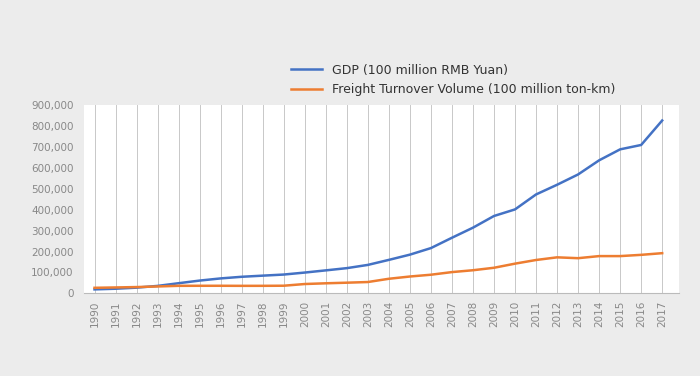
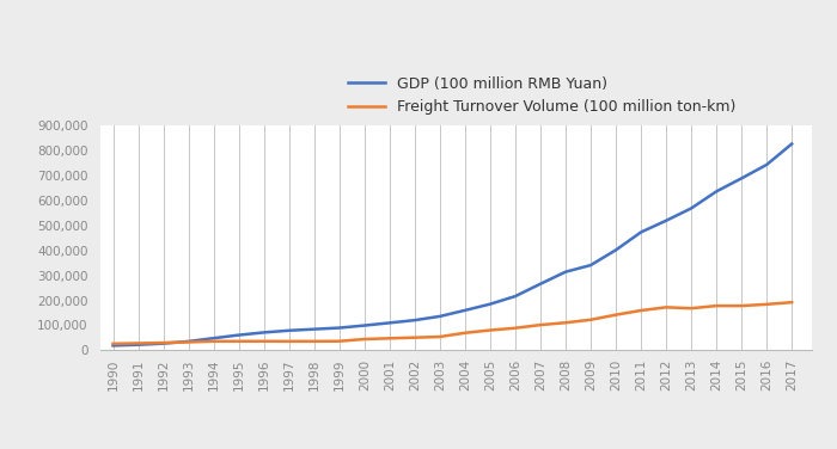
GDP (100 million RMB Yuan)/2009: 370,000 -> 341,000
GDP (100 million RMB Yuan)/2016: 710,000 -> 744,000
